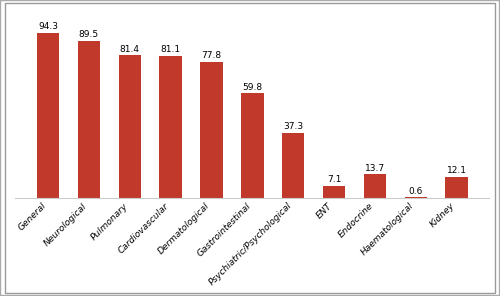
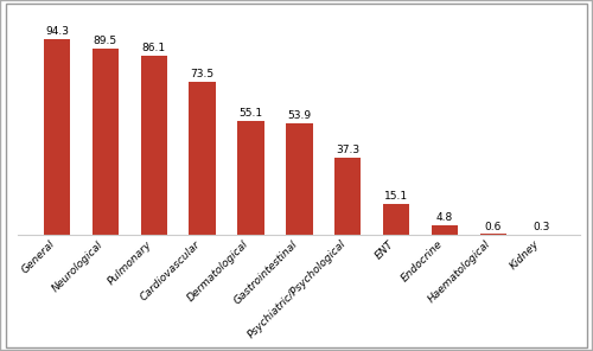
Pulmonary: 81.4 -> 86.1
Cardiovascular: 81.1 -> 73.5
Dermatological: 77.8 -> 55.1
Gastrointestinal: 59.8 -> 53.9
ENT: 7.1 -> 15.1
Endocrine: 13.7 -> 4.8
Kidney: 12.1 -> 0.3
